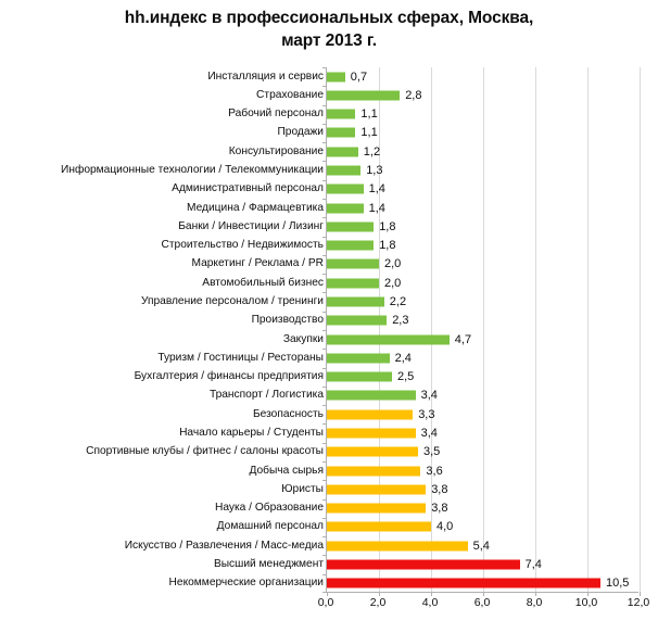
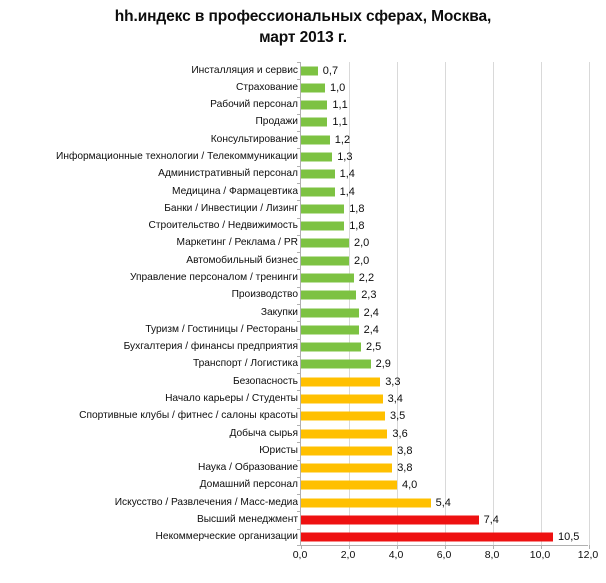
Страхование: 2,8 -> 1,0
Закупки: 4,7 -> 2,4
Транспорт / Логистика: 3,4 -> 2,9
